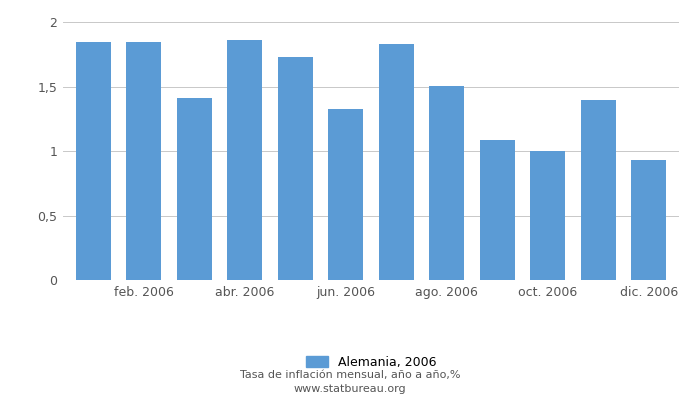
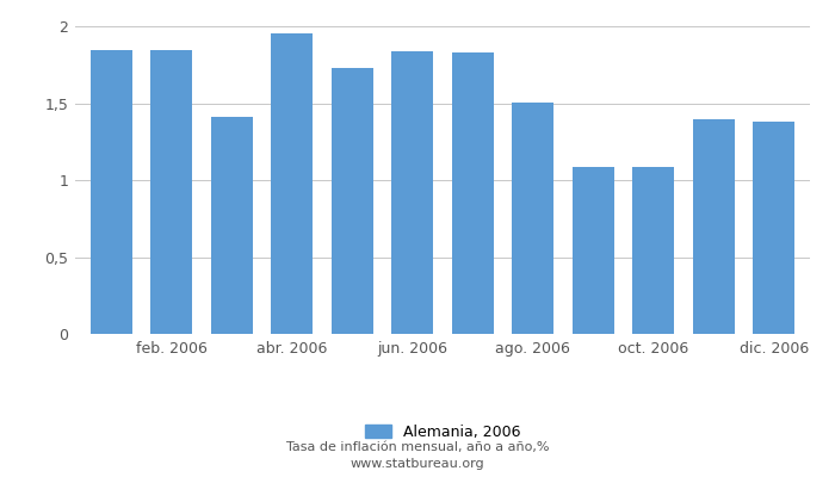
abr. 2006: 1,86 -> 1,96
jun. 2006: 1,33 -> 1,84
oct. 2006: 1,00 -> 1,09
dic. 2006: 0,93 -> 1,38
